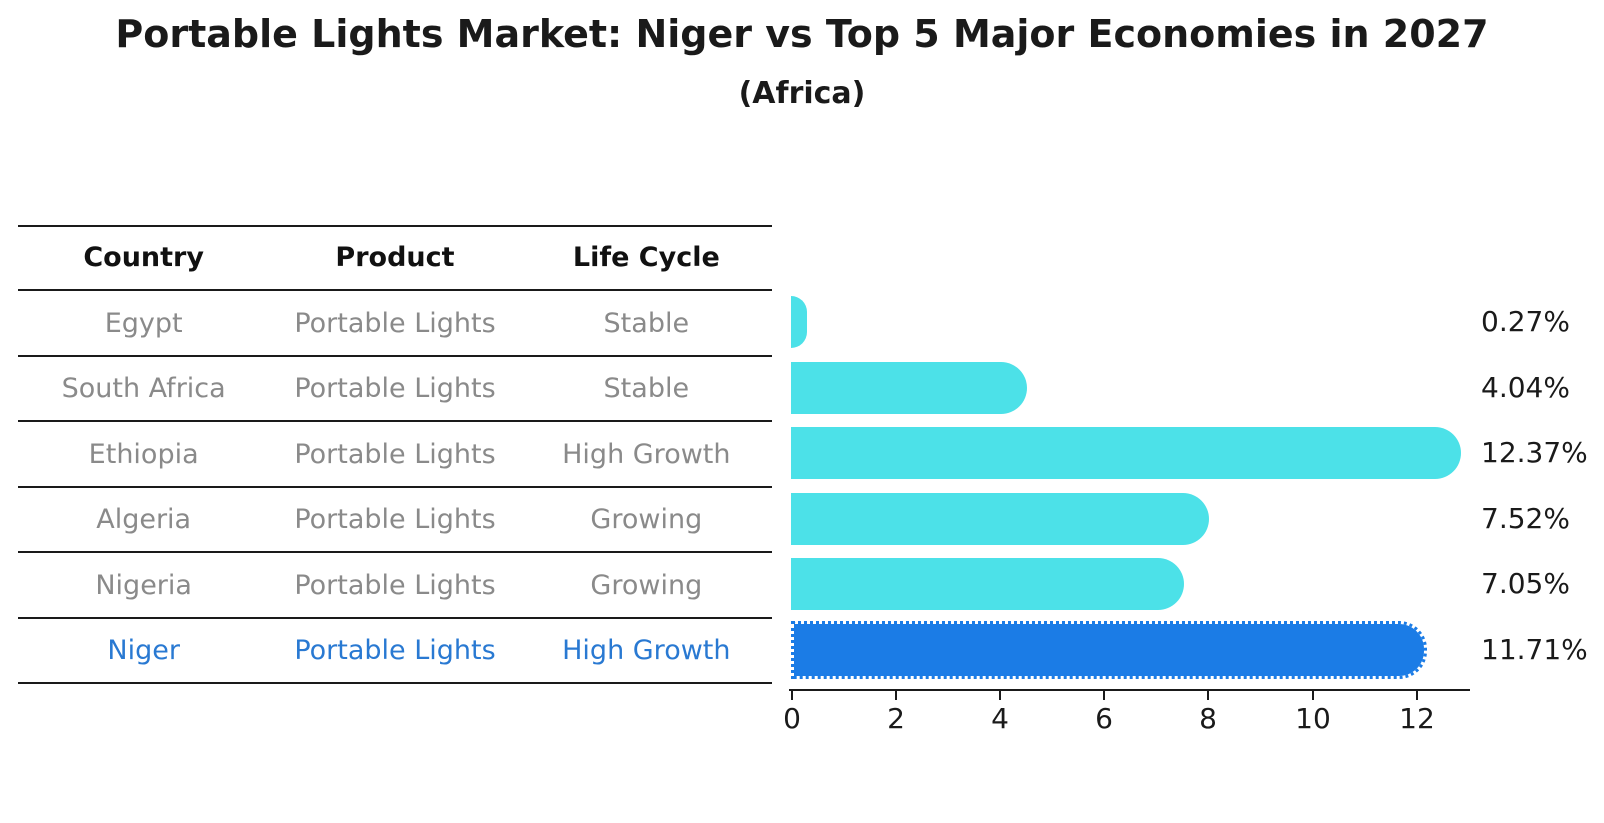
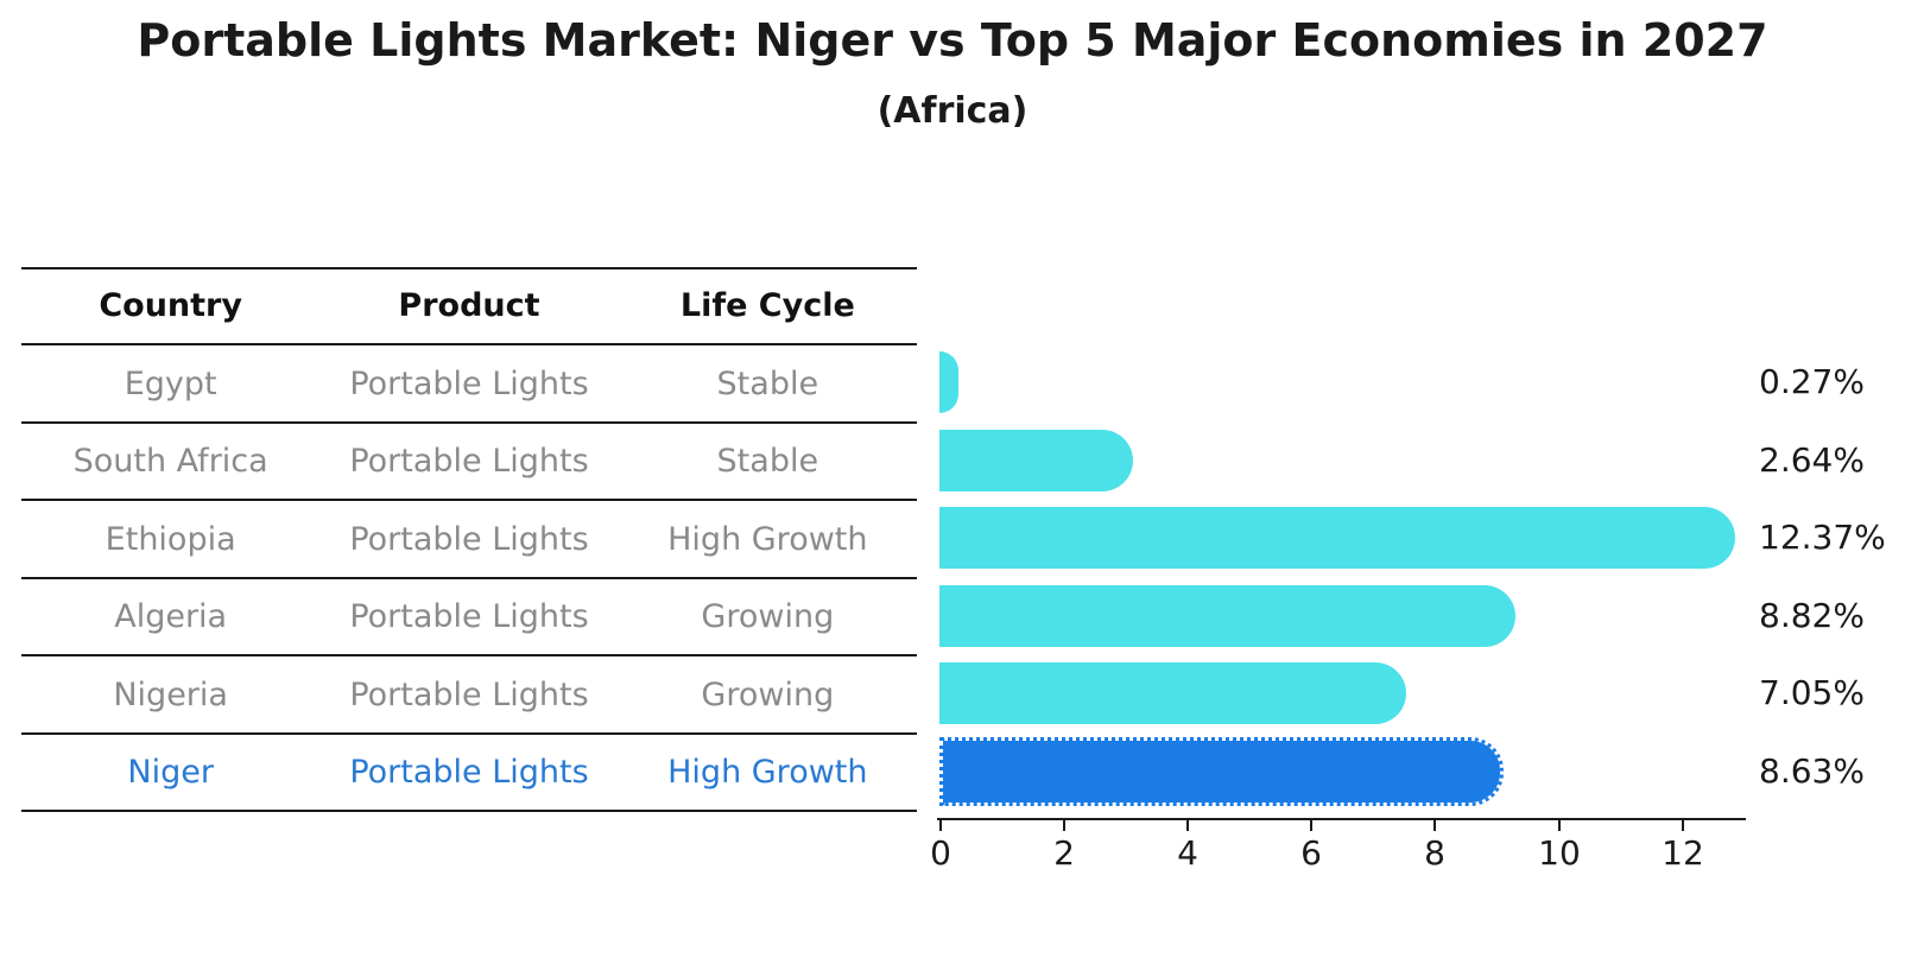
South Africa: 4.04% -> 2.64%
Algeria: 7.52% -> 8.82%
Niger: 11.71% -> 8.63%
